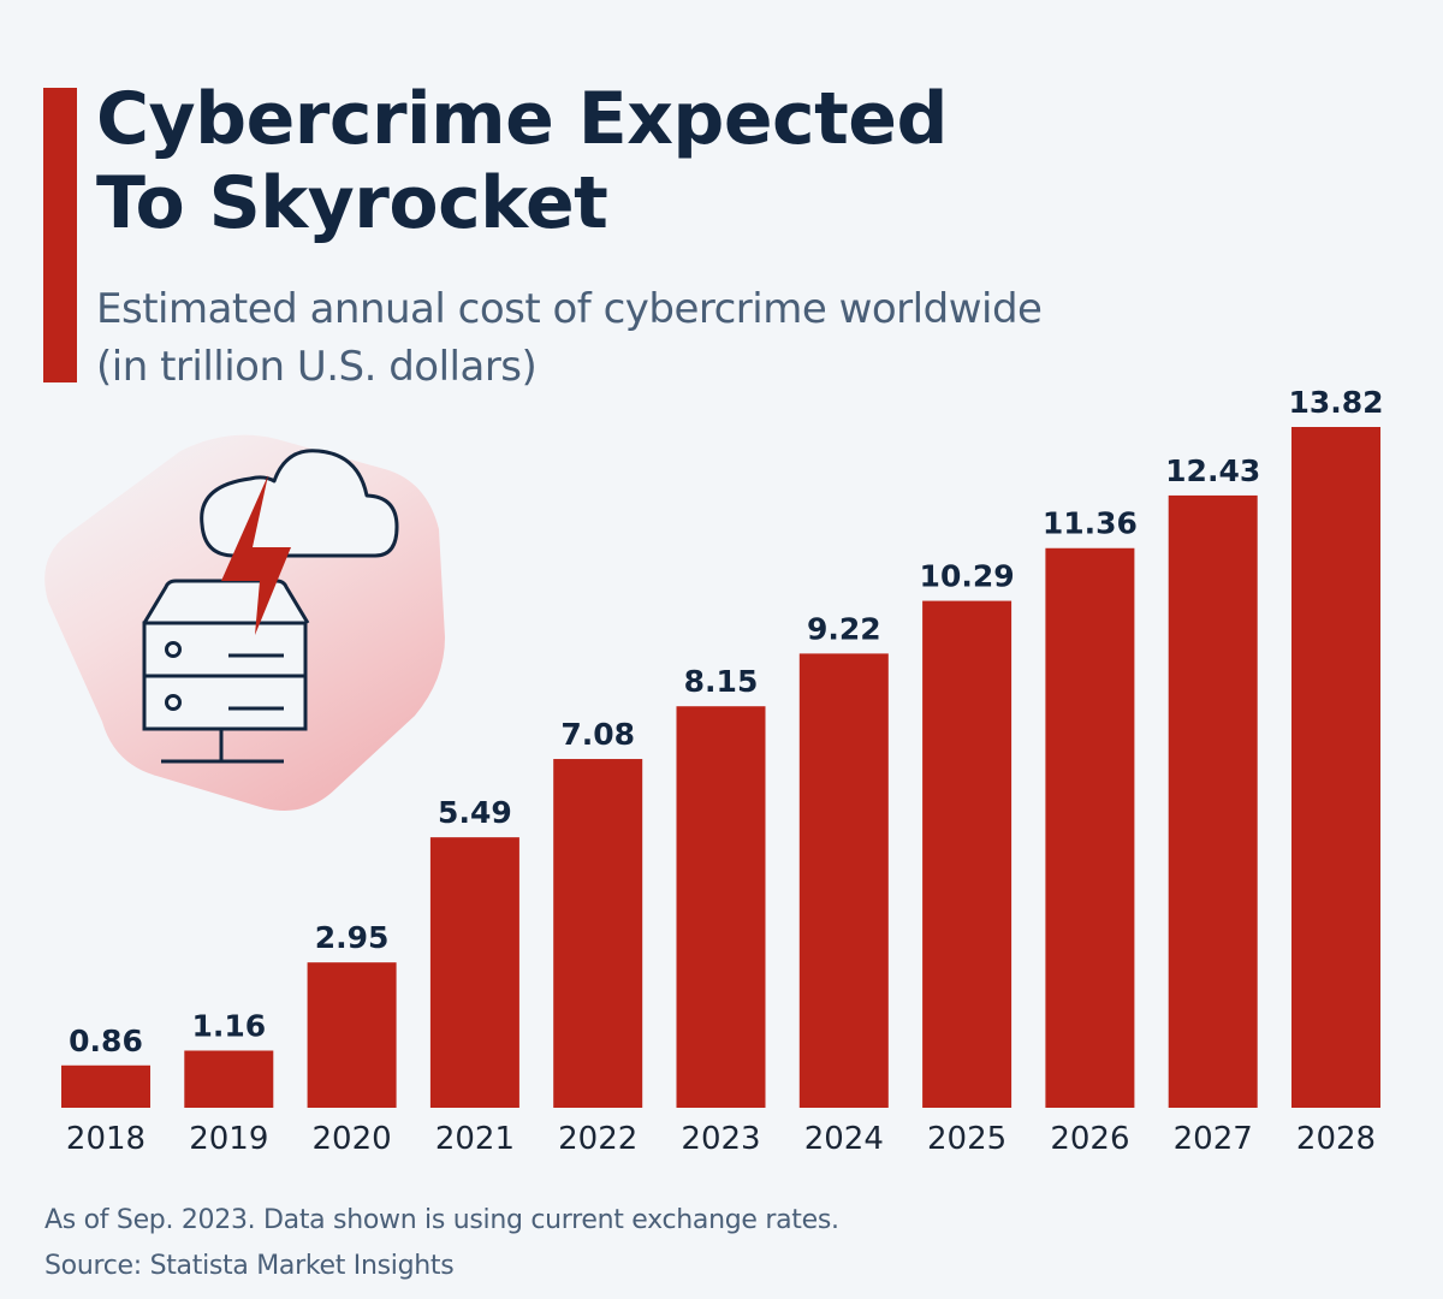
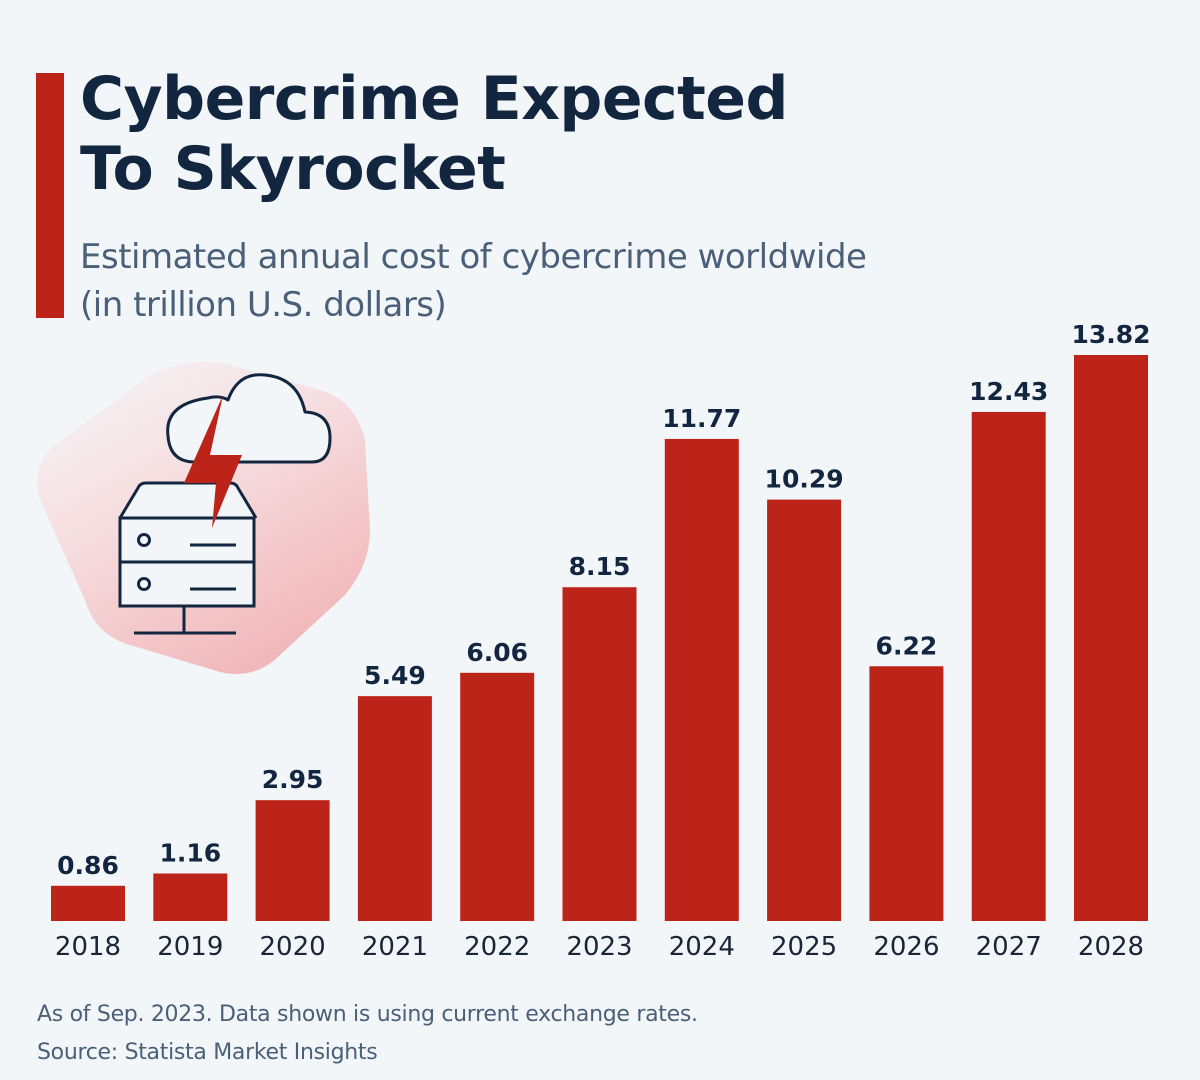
2022: 7.08 -> 6.06
2024: 9.22 -> 11.77
2026: 11.36 -> 6.22
